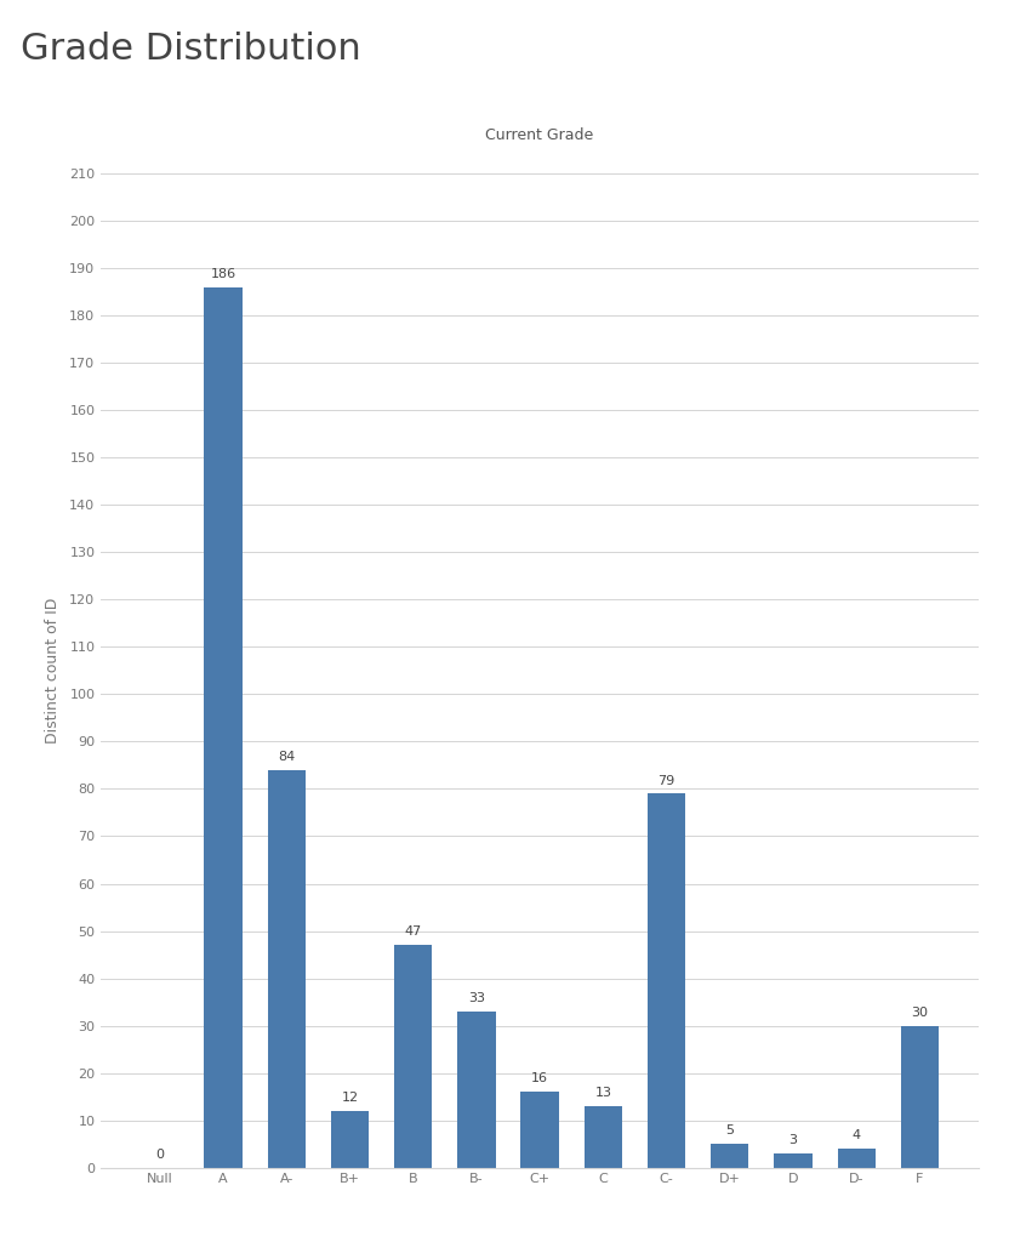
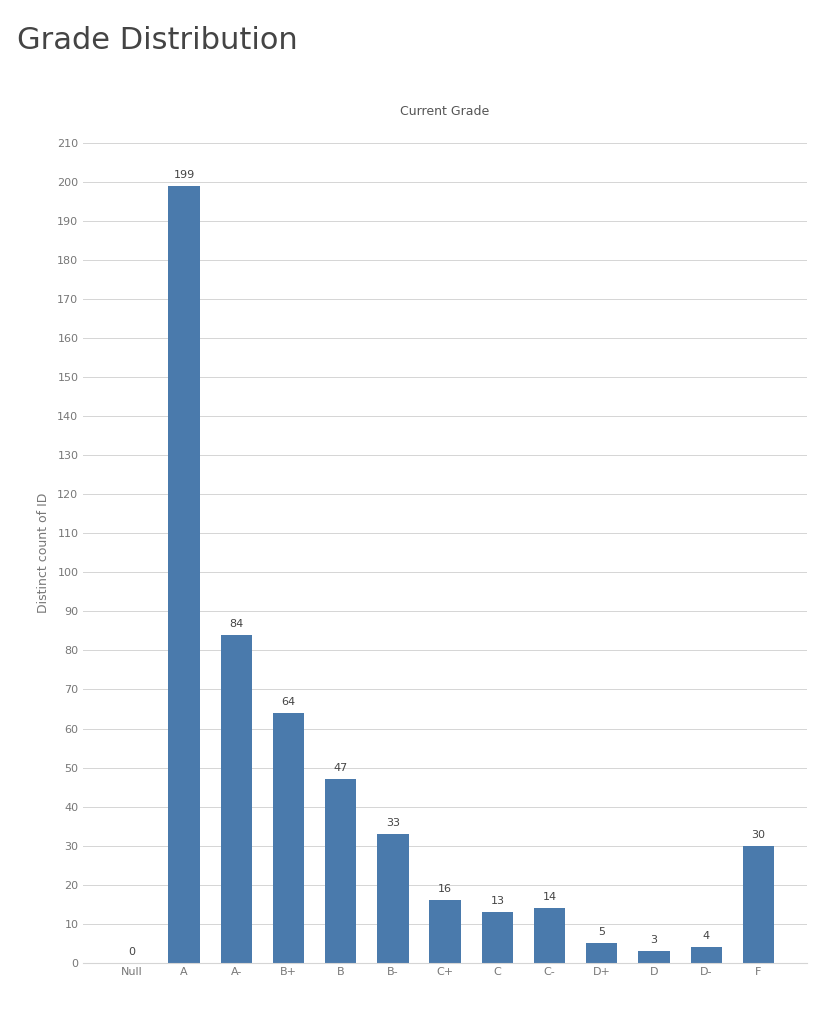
A: 186 -> 199
B+: 12 -> 64
C-: 79 -> 14
